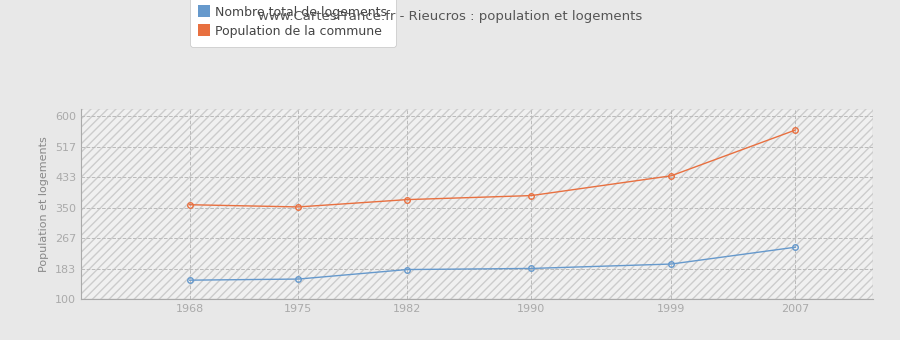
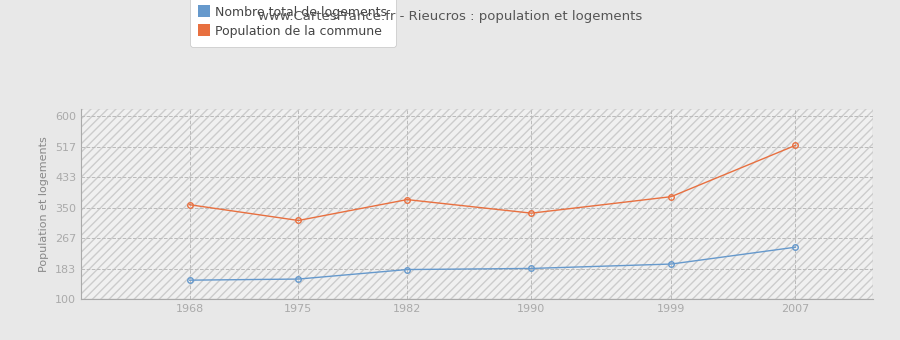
Population de la commune/1975: 352 -> 315
Population de la commune/1990: 383 -> 335
Population de la commune/1999: 437 -> 380
Population de la commune/2007: 562 -> 520
